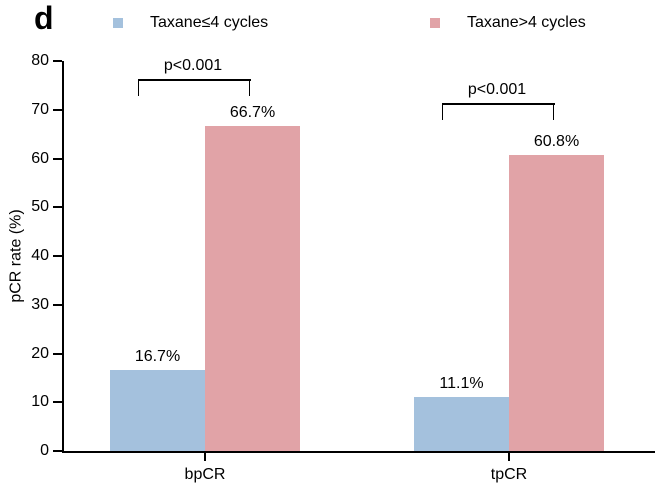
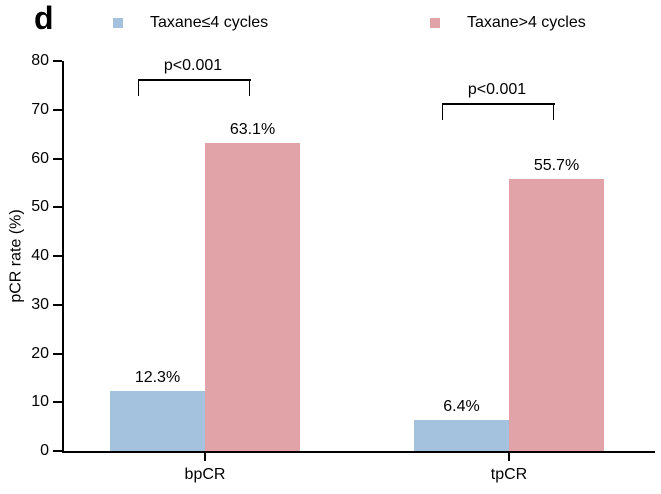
Taxane≤4 cycles/bpCR: 16.7% -> 12.3%
Taxane>4 cycles/bpCR: 66.7% -> 63.1%
Taxane≤4 cycles/tpCR: 11.1% -> 6.4%
Taxane>4 cycles/tpCR: 60.8% -> 55.7%
